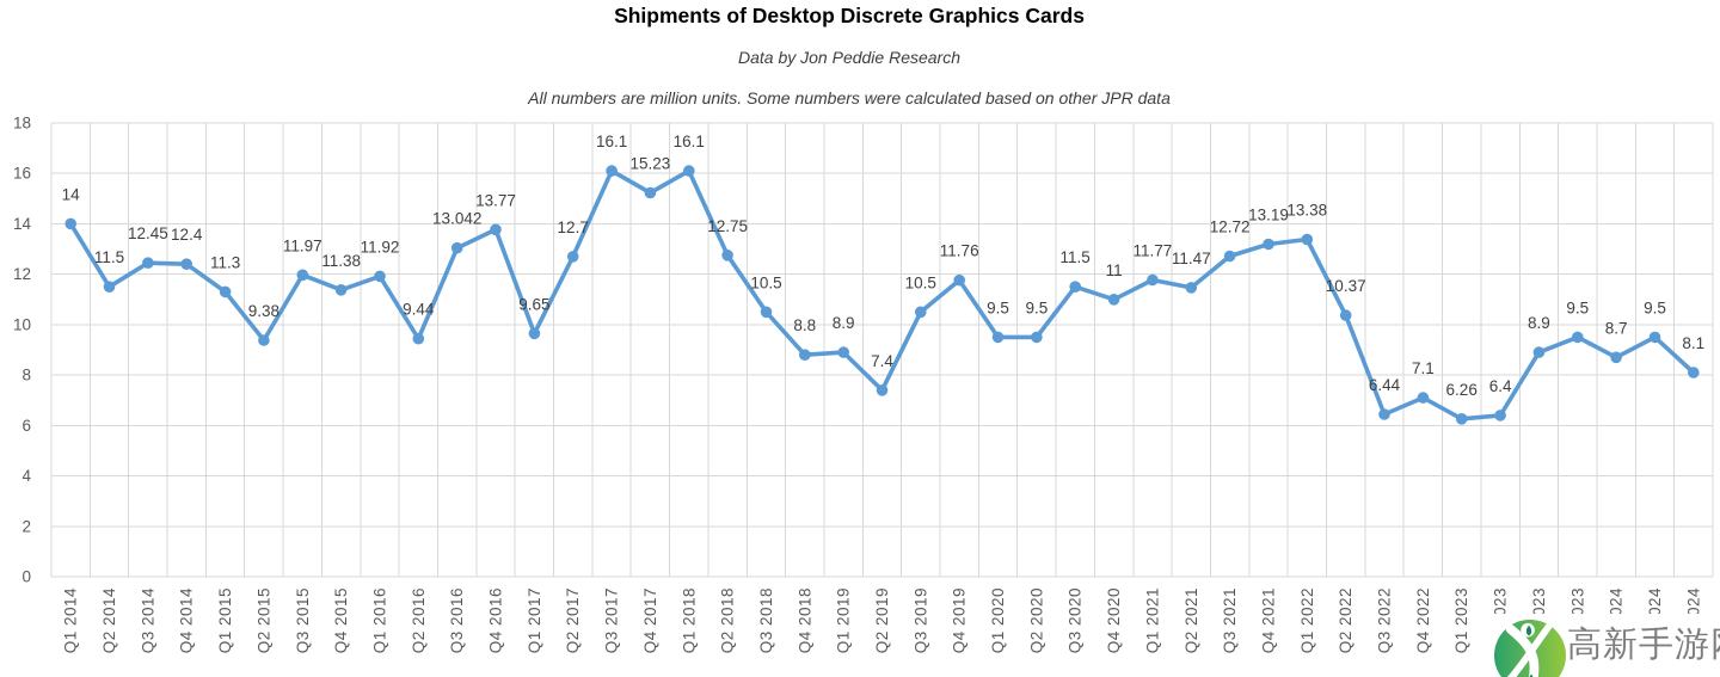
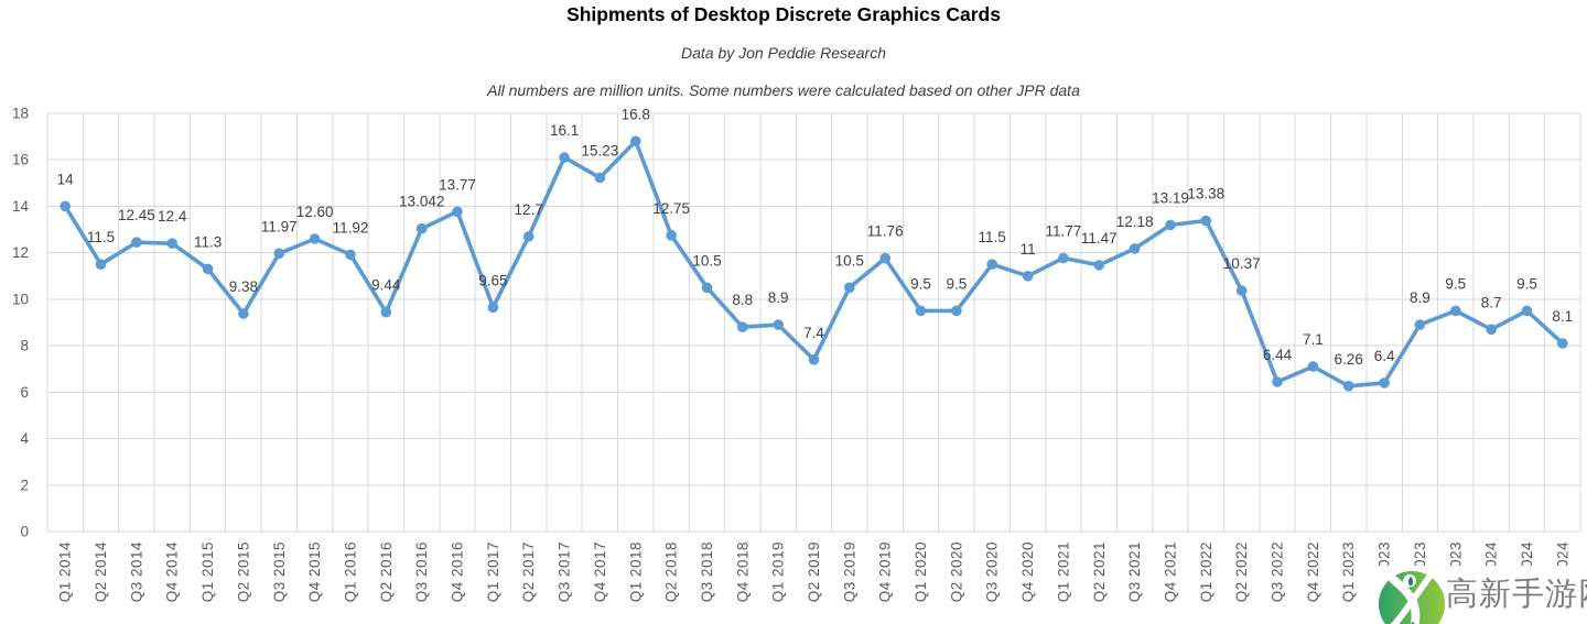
Q4 2015: 11.38 -> 12.60
Q1 2018: 16.1 -> 16.8
Q3 2021: 12.72 -> 12.18
